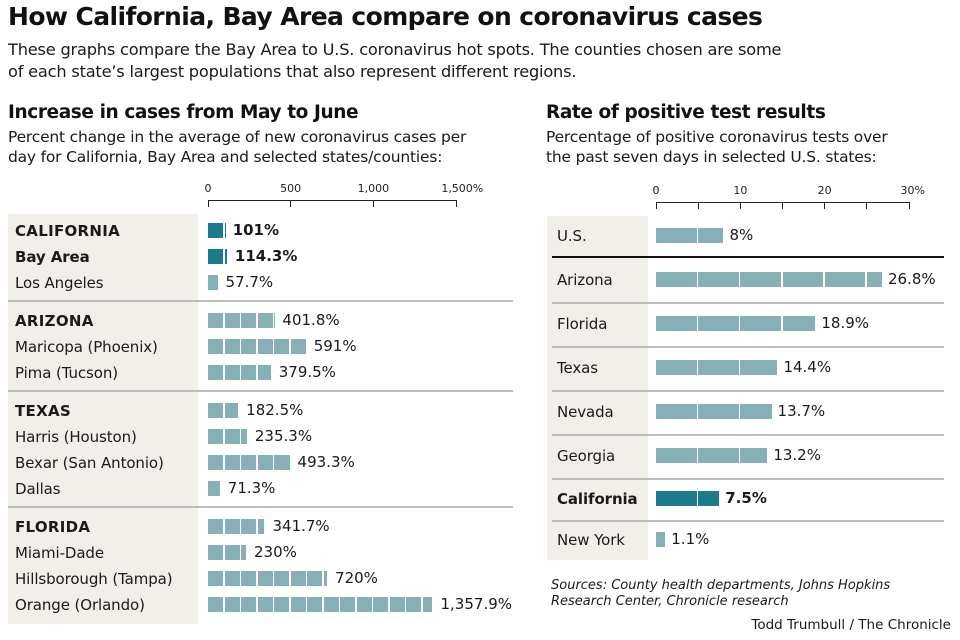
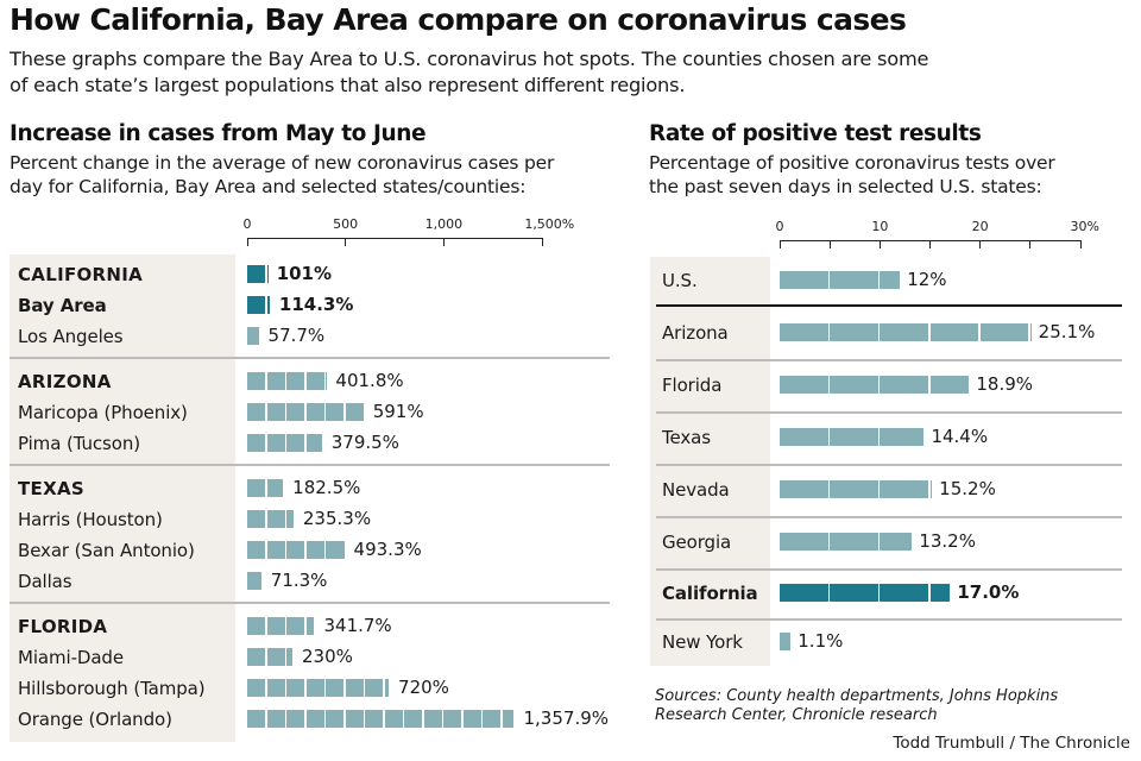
Rate of positive test results/U.S.: 8% -> 12%
Rate of positive test results/Arizona: 26.8% -> 25.1%
Rate of positive test results/Nevada: 13.7% -> 15.2%
Rate of positive test results/California: 7.5% -> 17.0%
